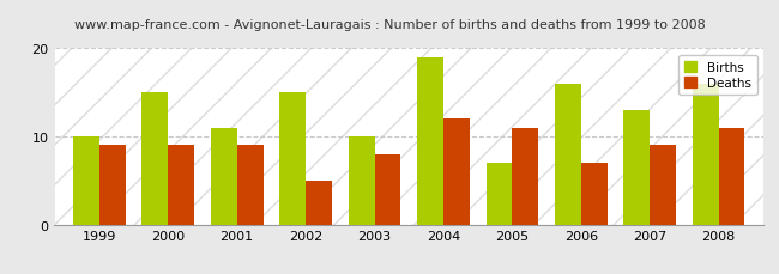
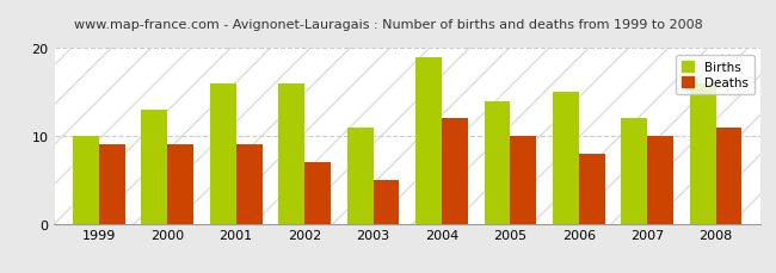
Births/2000: 15 -> 13
Births/2001: 11 -> 16
Births/2002: 15 -> 16
Deaths/2002: 5 -> 7
Births/2003: 10 -> 11
Deaths/2003: 8 -> 5
Births/2005: 7 -> 14
Deaths/2005: 11 -> 10
Births/2006: 16 -> 15
Deaths/2006: 7 -> 8
Births/2007: 13 -> 12
Deaths/2007: 9 -> 10
